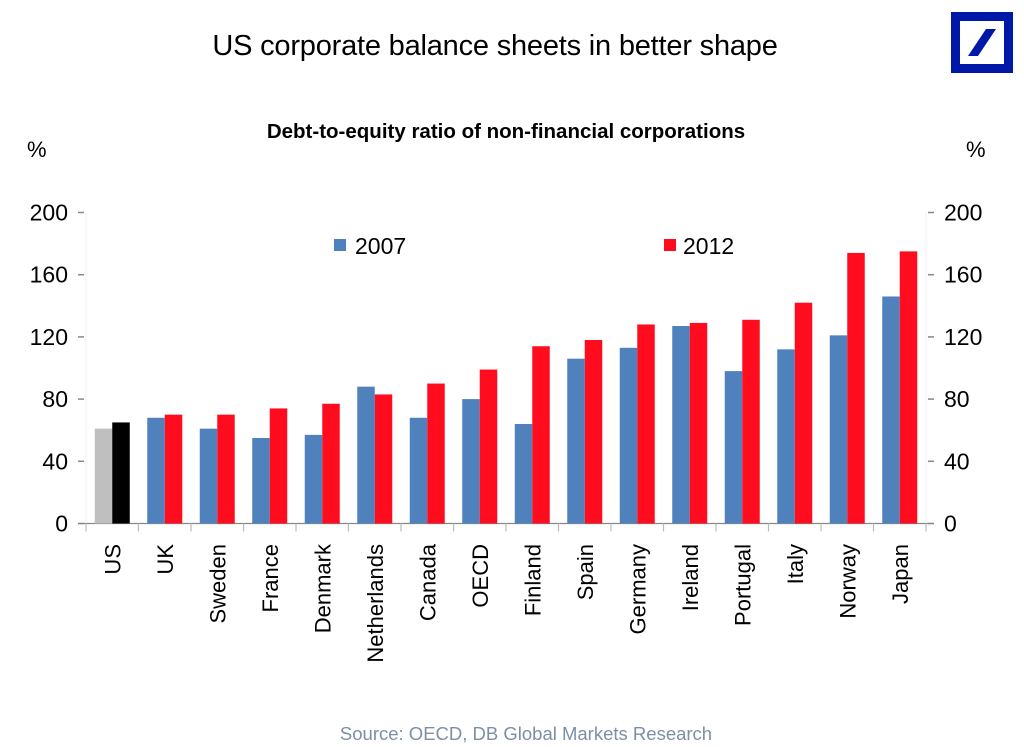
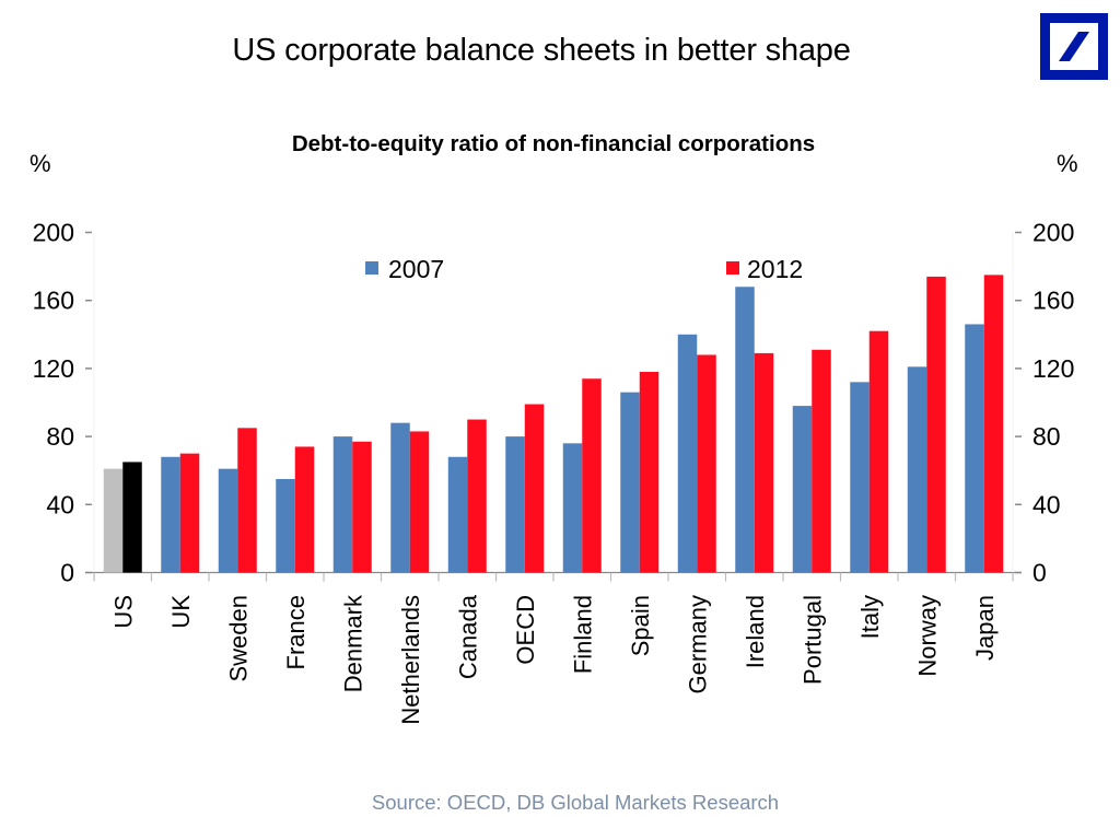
2012/Sweden: 70 -> 85
2007/Denmark: 57 -> 80
2007/Finland: 64 -> 76
2007/Germany: 113 -> 140
2007/Ireland: 127 -> 168
